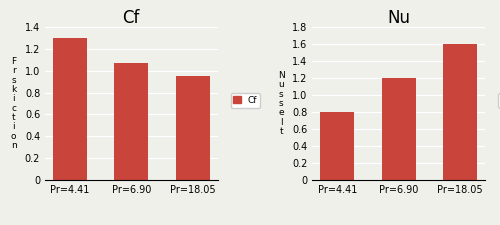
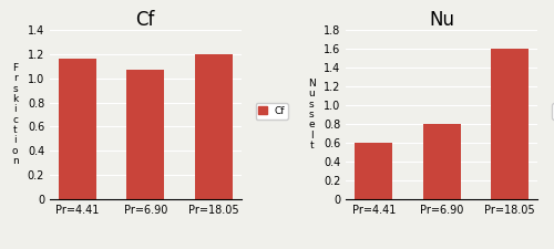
Cf/Pr=4.41: 1.30 -> 1.16
Cf/Pr=18.05: 0.95 -> 1.20
Nu/Pr=4.41: 0.8 -> 0.6
Nu/Pr=6.90: 1.2 -> 0.8
